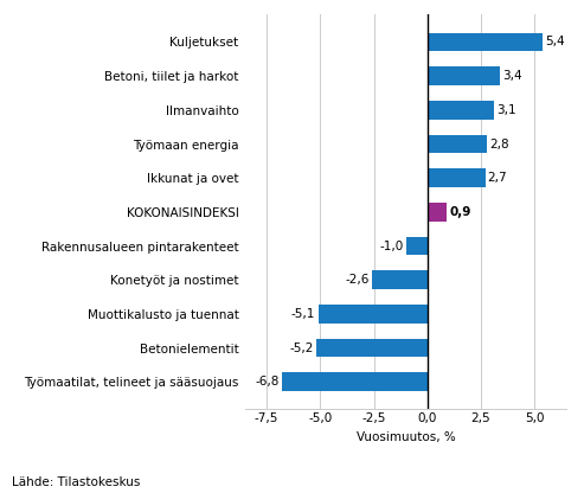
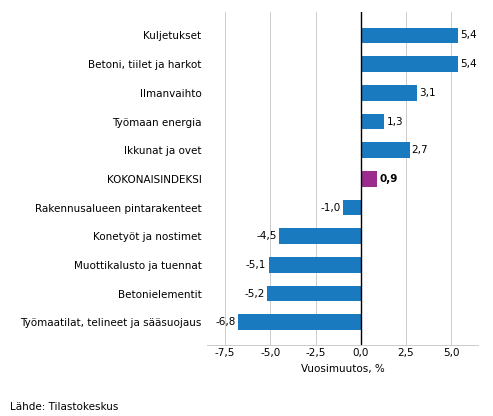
Betoni, tiilet ja harkot: 3,4 -> 5,4
Työmaan energia: 2,8 -> 1,3
Konetyöt ja nostimet: -2,6 -> -4,5
